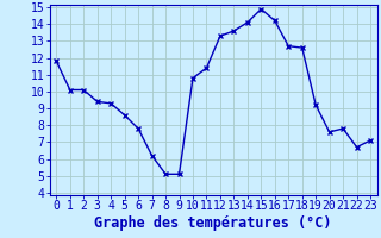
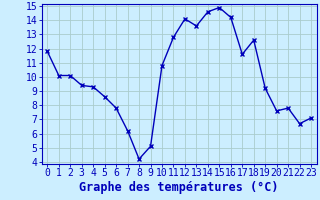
8: 5.1 -> 4.2
11: 11.4 -> 12.8
12: 13.3 -> 14.1
14: 14.1 -> 14.6
17: 12.7 -> 11.6
